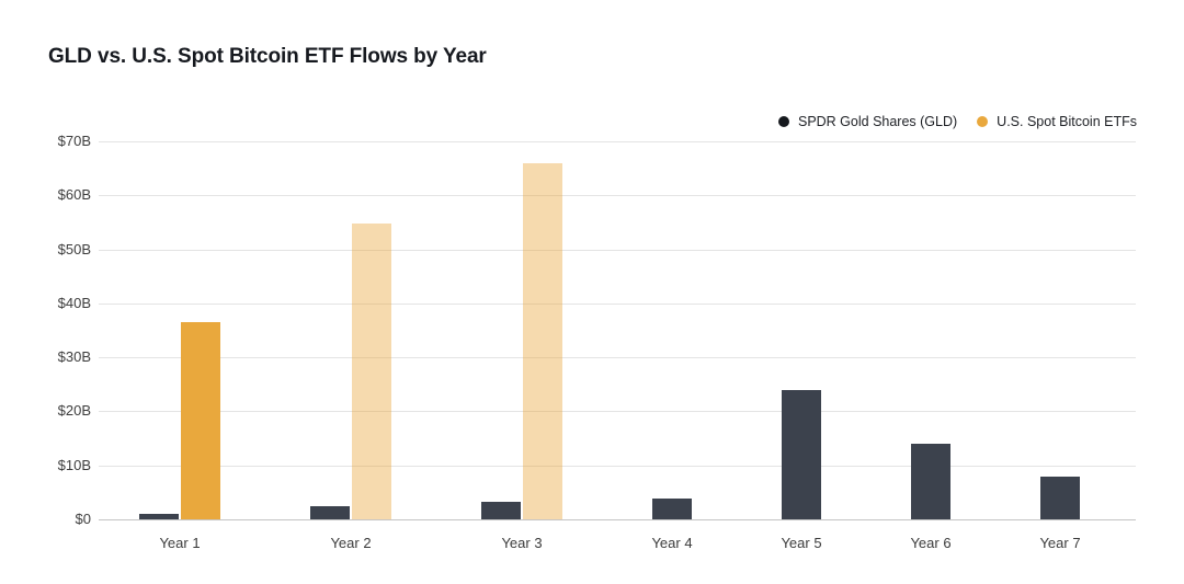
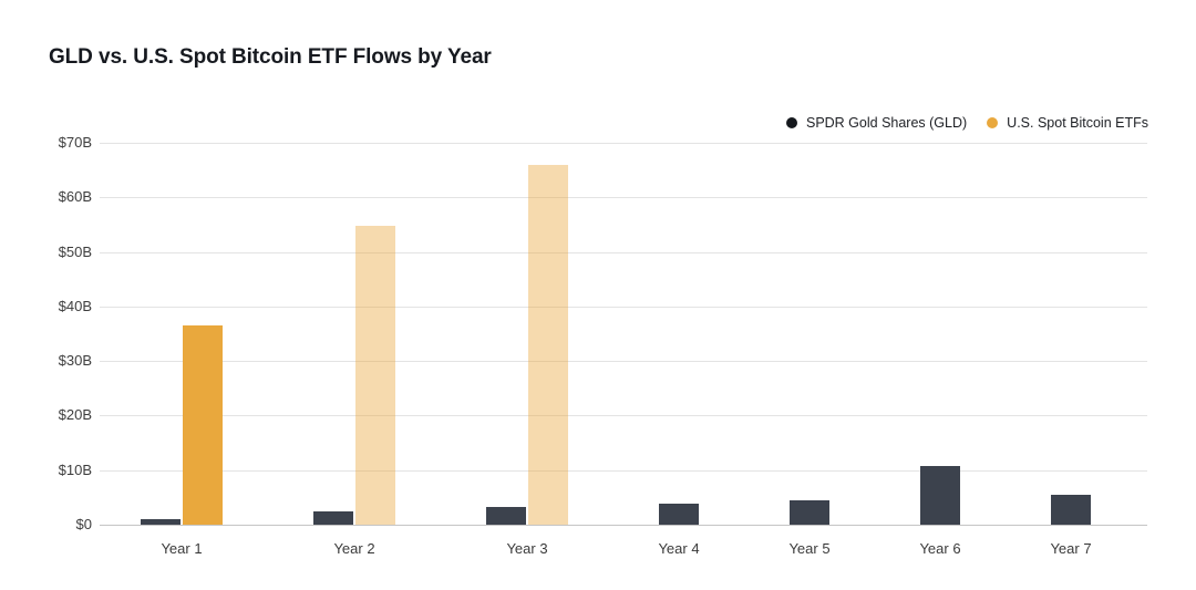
SPDR Gold Shares (GLD)/Year 5: $24B -> $4B
SPDR Gold Shares (GLD)/Year 6: $14B -> $11B
SPDR Gold Shares (GLD)/Year 7: $8B -> $6B
